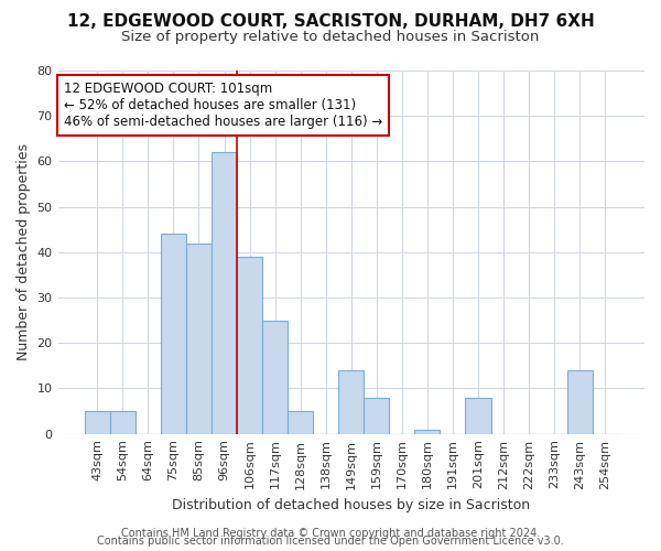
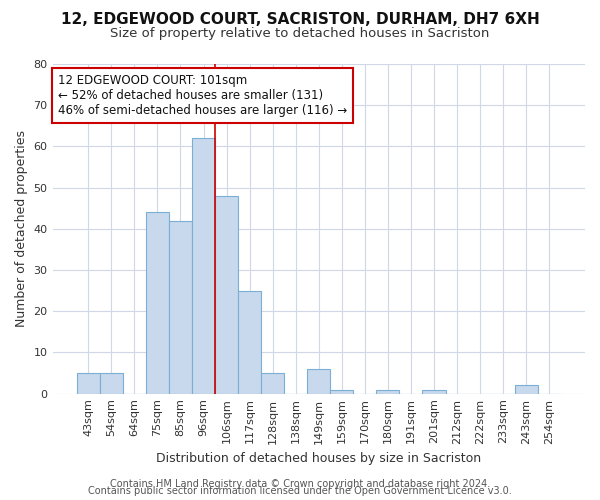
106sqm: 39 -> 48
149sqm: 14 -> 6
159sqm: 8 -> 1
201sqm: 8 -> 1
243sqm: 14 -> 2
